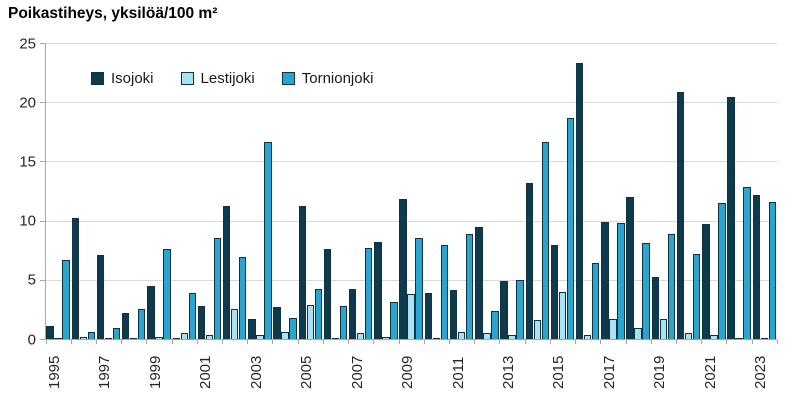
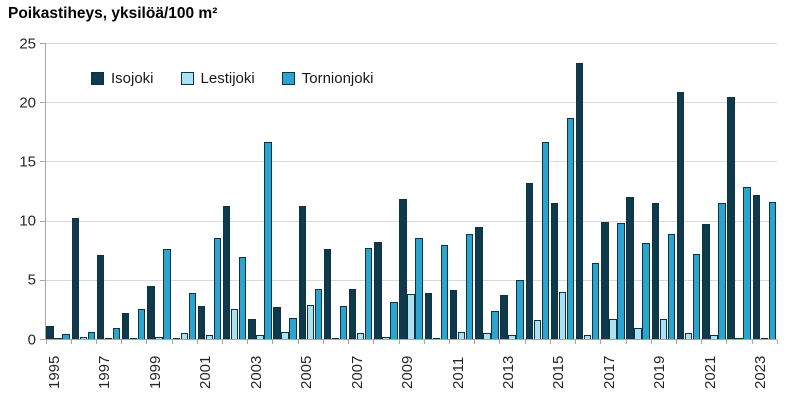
Tornionjoki/1995: 6.7 -> 0.4
Isojoki/2013: 4.9 -> 3.7
Isojoki/2015: 7.9 -> 11.5
Isojoki/2019: 5.2 -> 11.5
